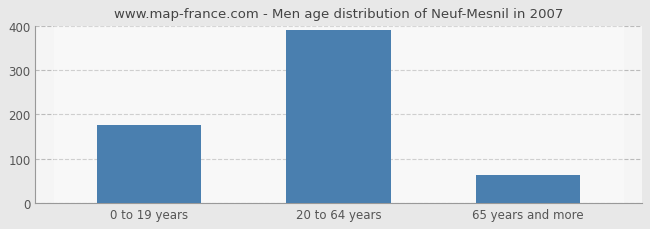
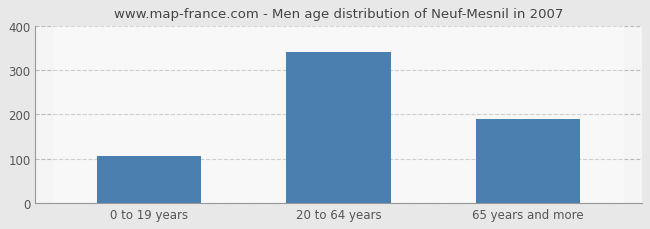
0 to 19 years: 175 -> 105
20 to 64 years: 390 -> 340
65 years and more: 62 -> 190
